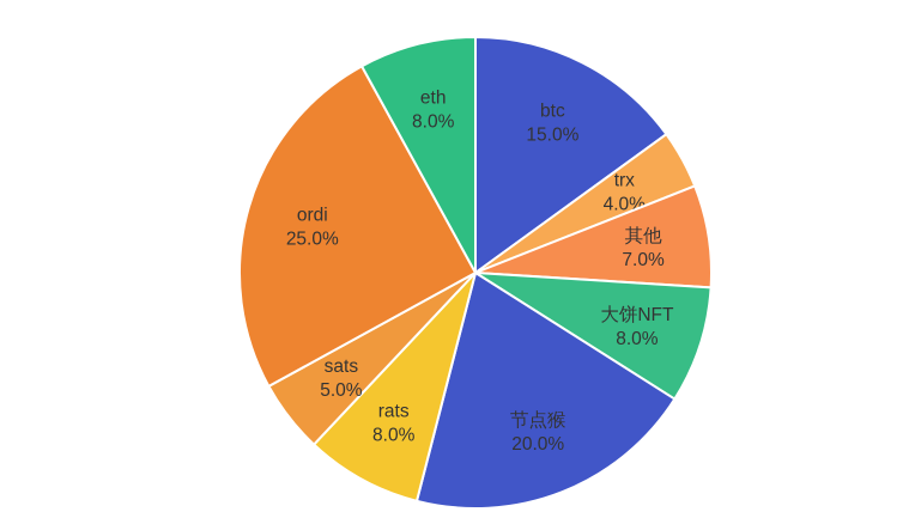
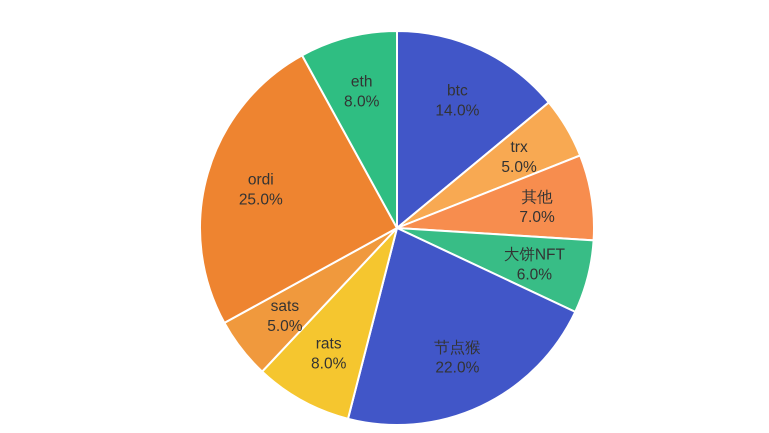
btc: 15.0% -> 14.0%
trx: 4.0% -> 5.0%
大饼NFT: 8.0% -> 6.0%
节点猴: 20.0% -> 22.0%
